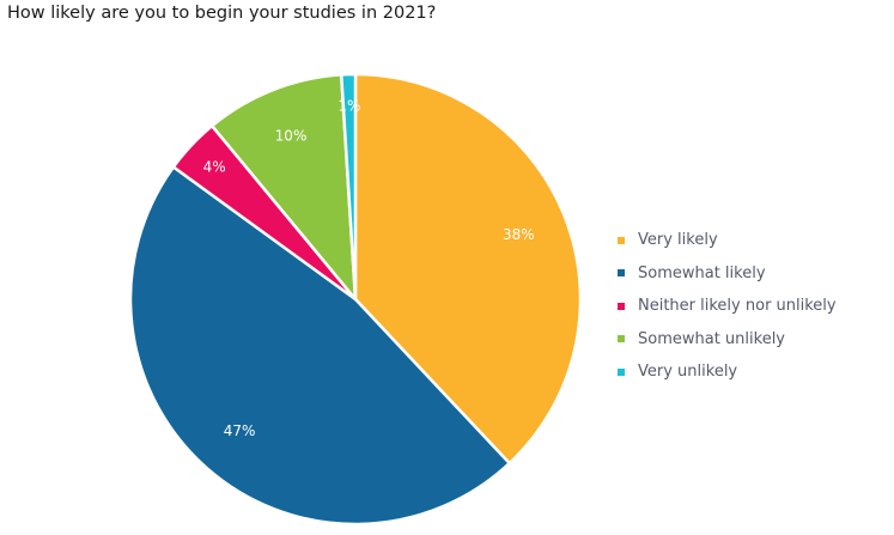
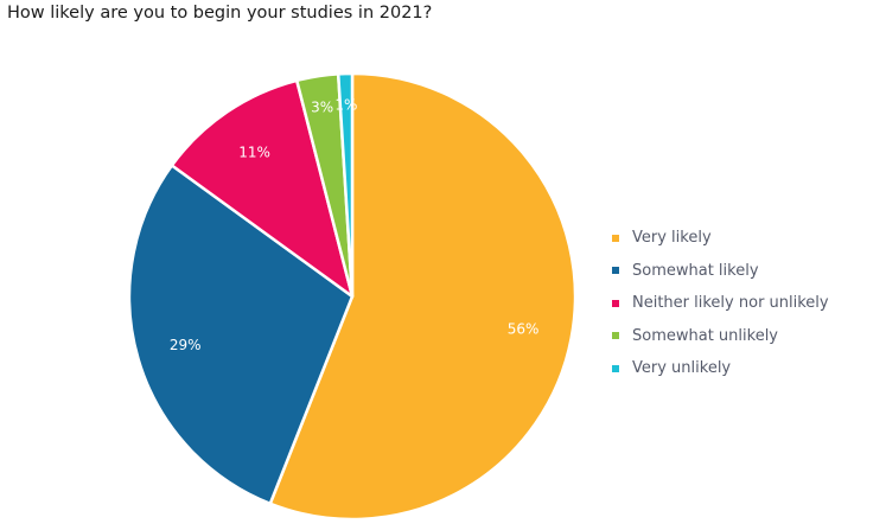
Very likely: 38% -> 56%
Somewhat likely: 47% -> 29%
Neither likely nor unlikely: 4% -> 11%
Somewhat unlikely: 10% -> 3%
